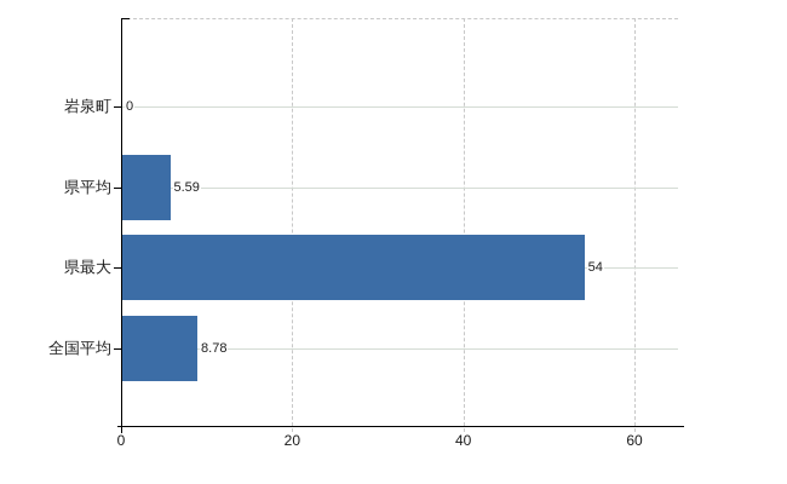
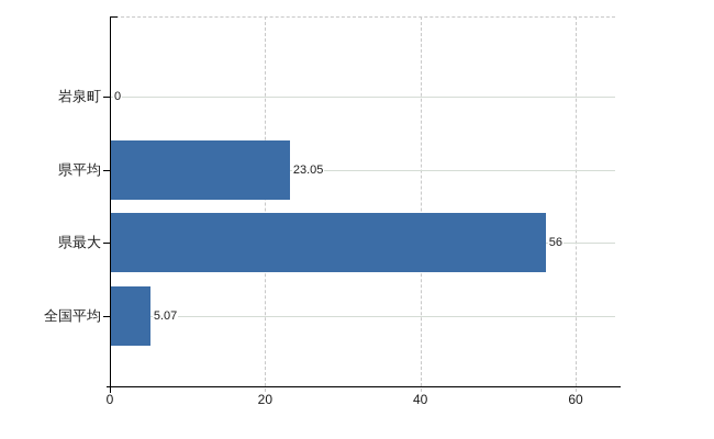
県平均: 5.59 -> 23.05
県最大: 54 -> 56
全国平均: 8.78 -> 5.07
